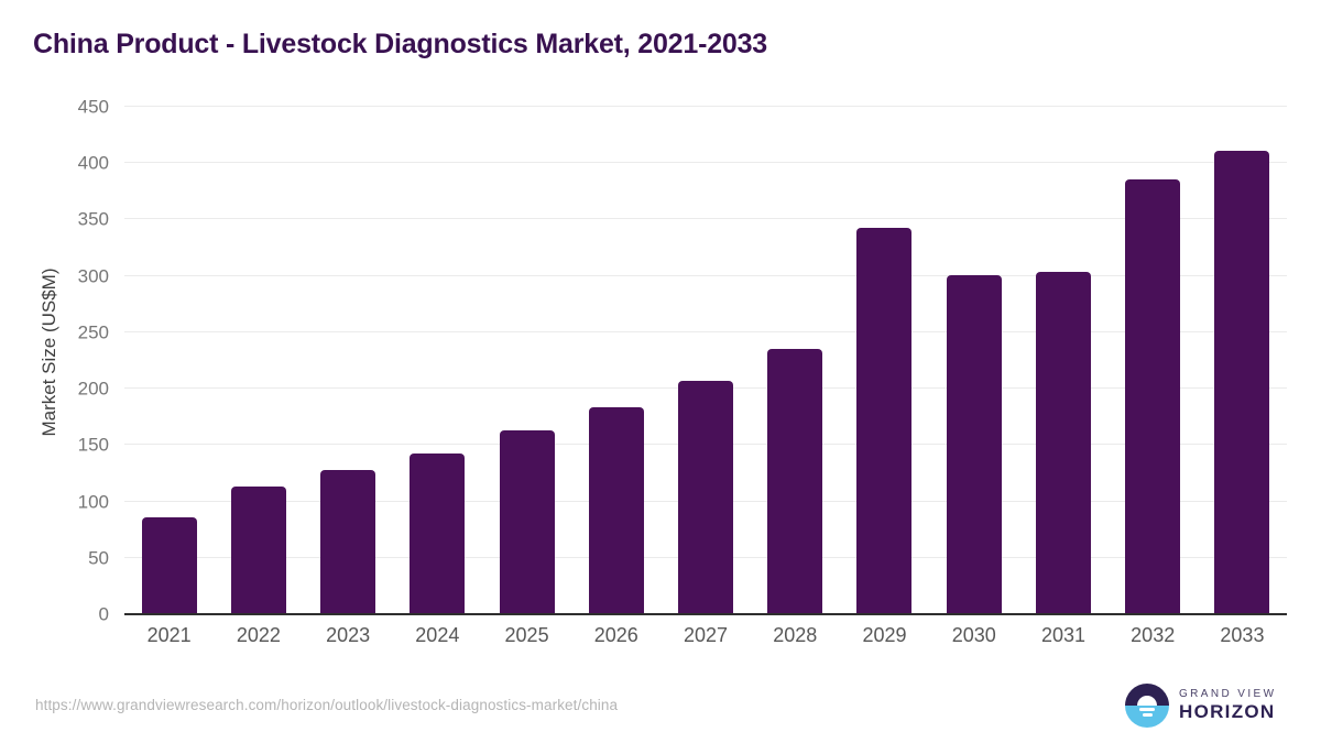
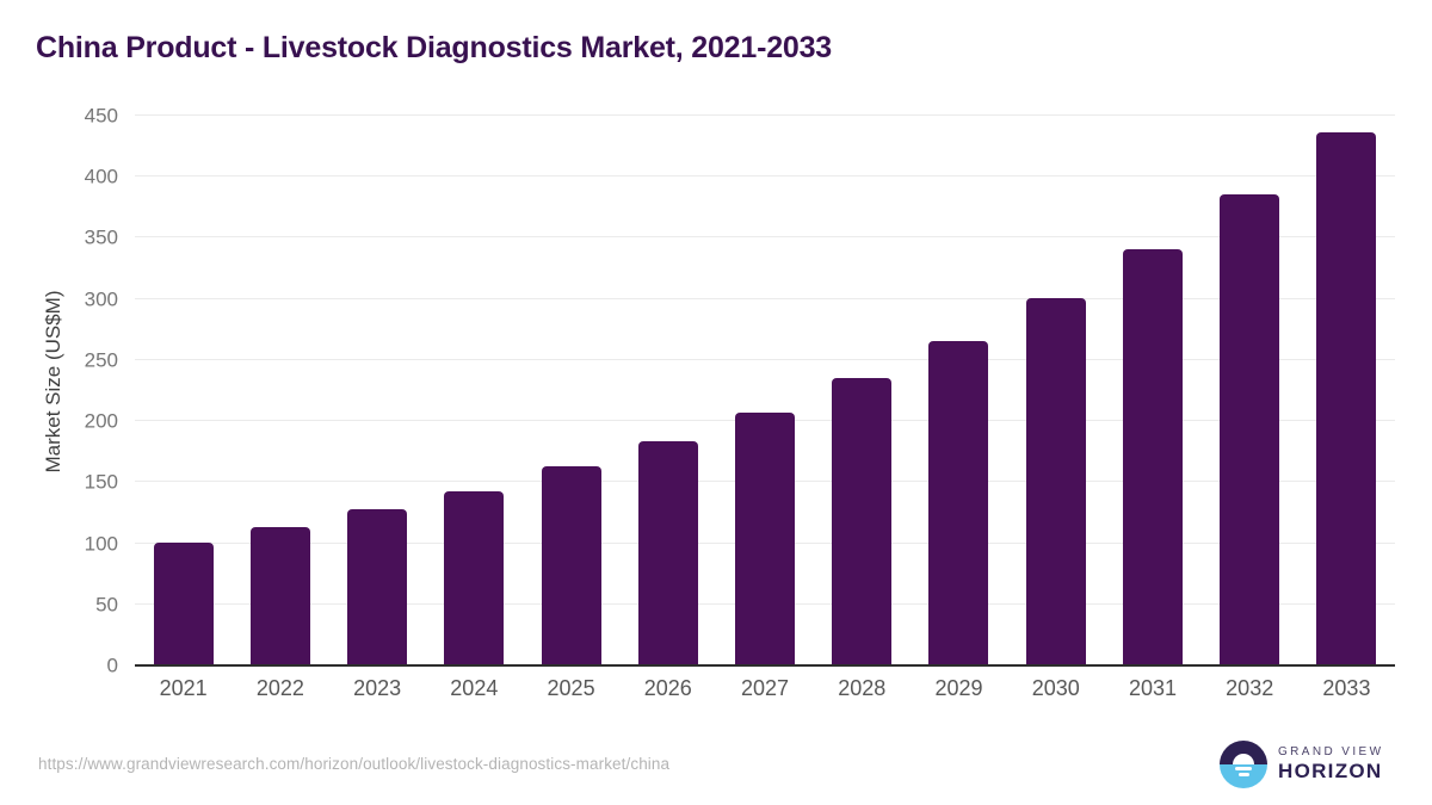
2021: 86 -> 101
2029: 343 -> 266
2031: 304 -> 341
2033: 411 -> 436
